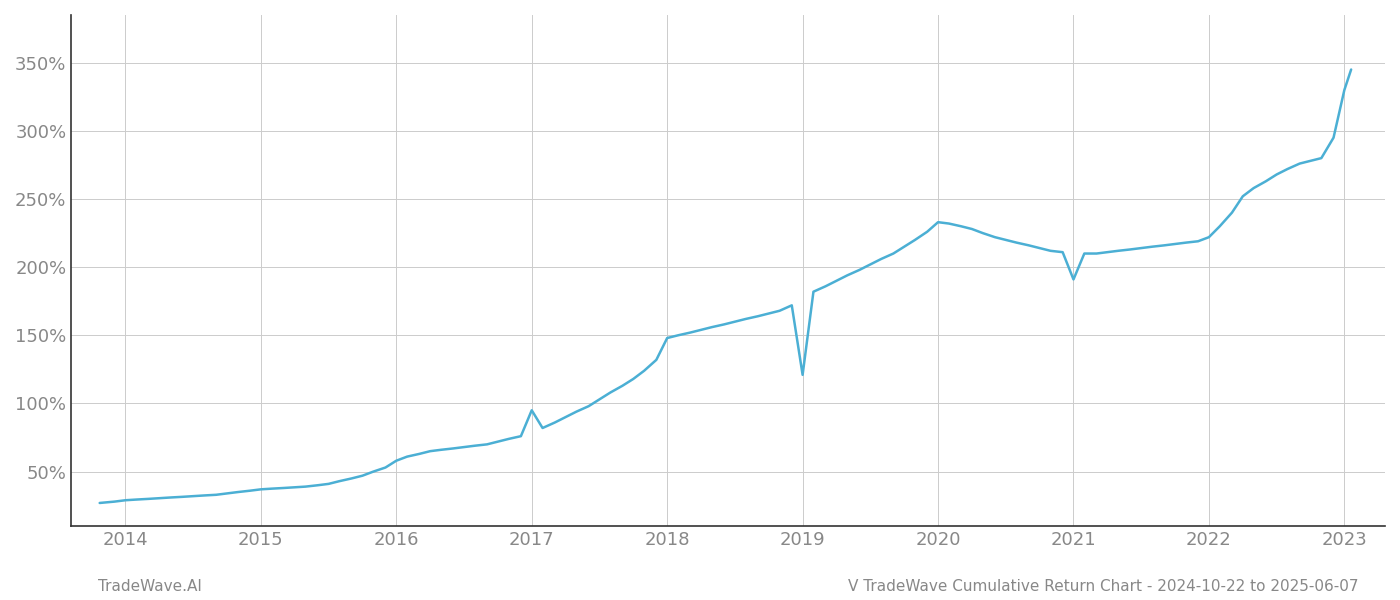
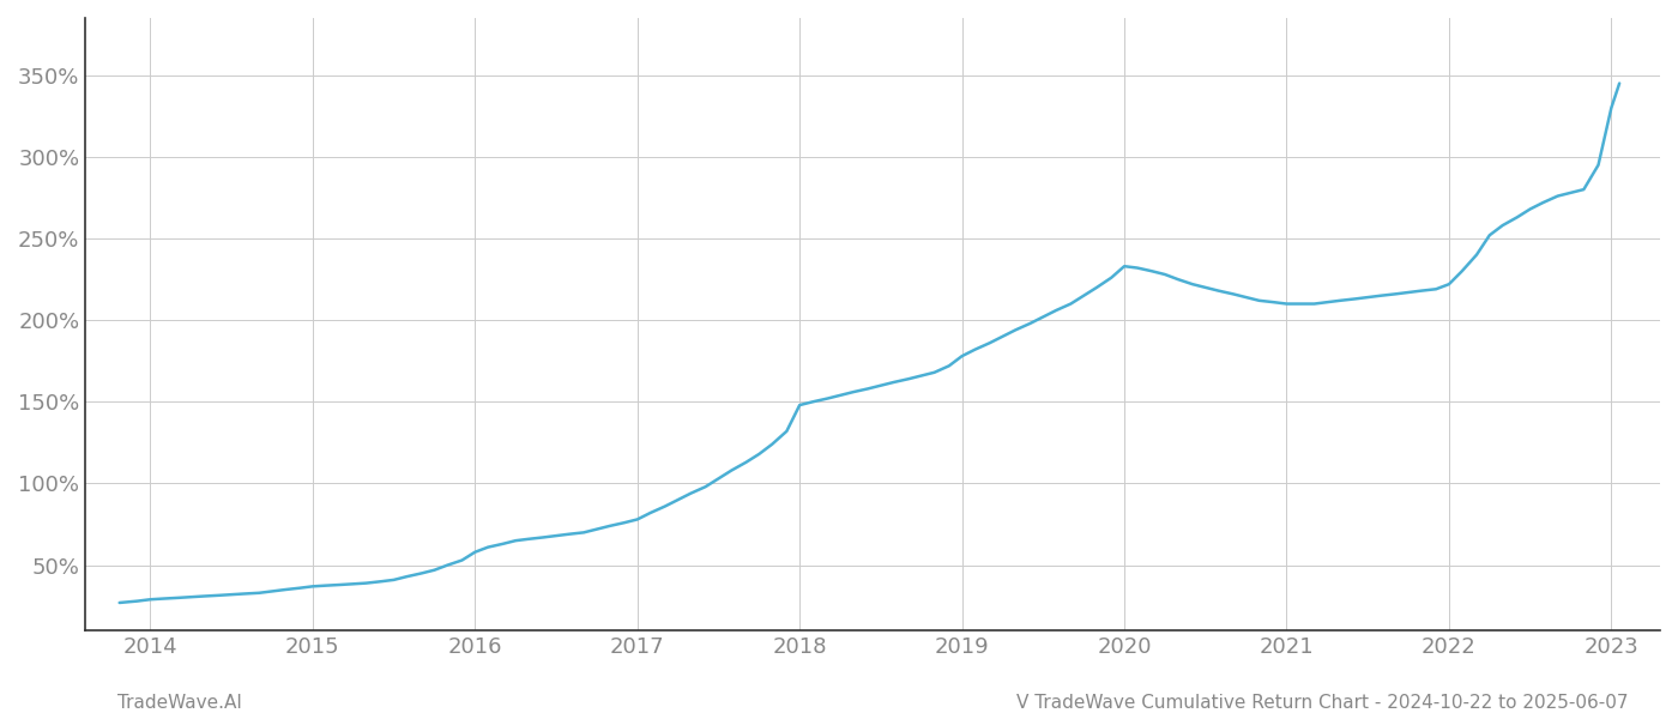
2017: 95% -> 78%
2019: 121% -> 178%
2021: 191% -> 210%
